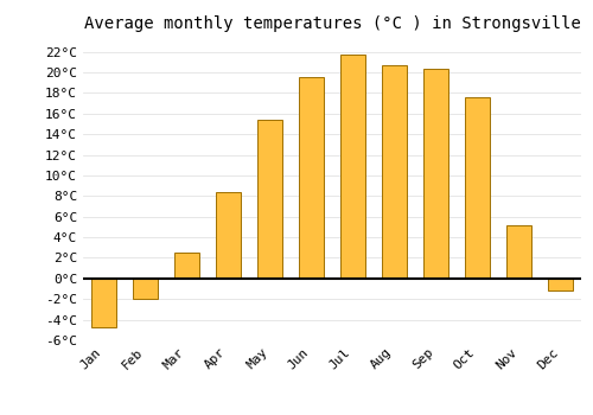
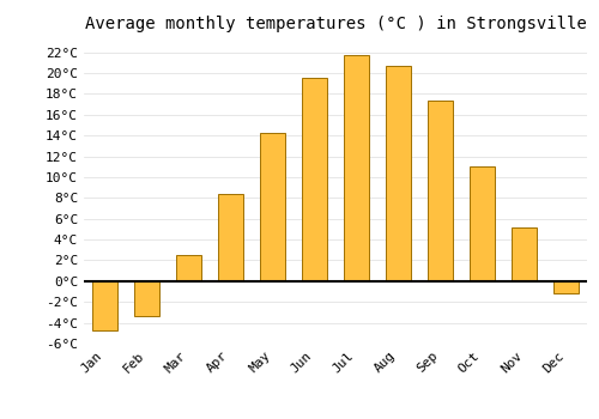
Feb: -2.0°C -> -3.4°C
May: 15.4°C -> 14.3°C
Sep: 20.4°C -> 17.4°C
Oct: 17.6°C -> 11.0°C
